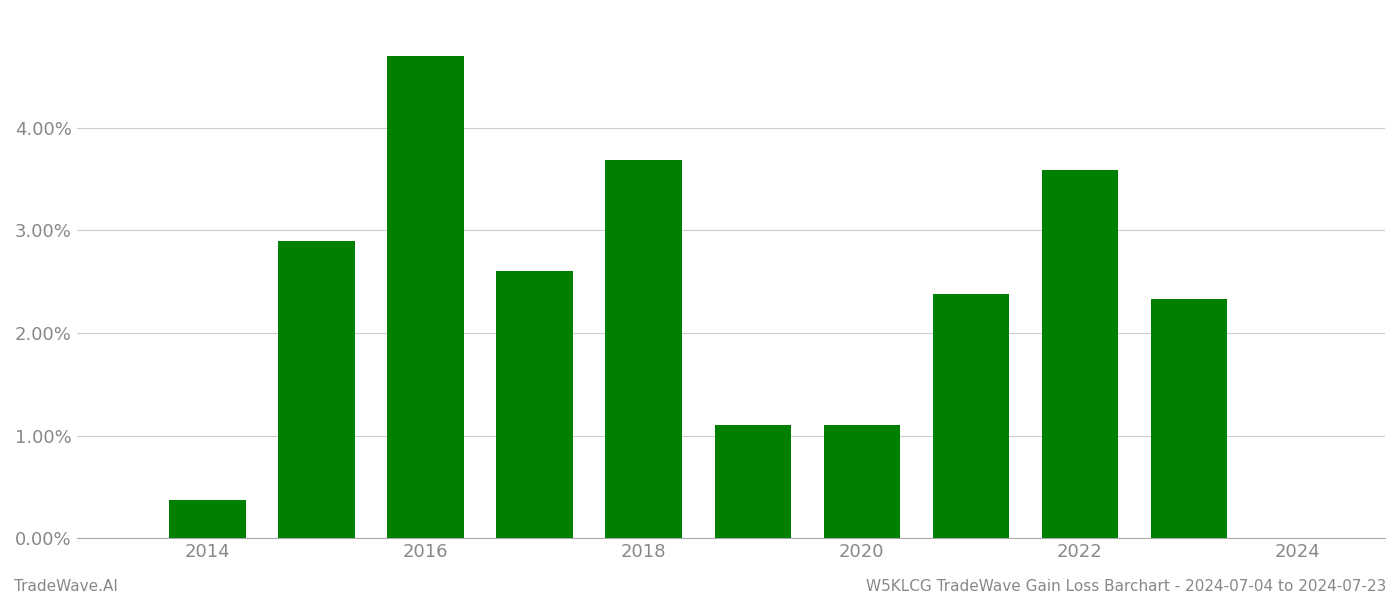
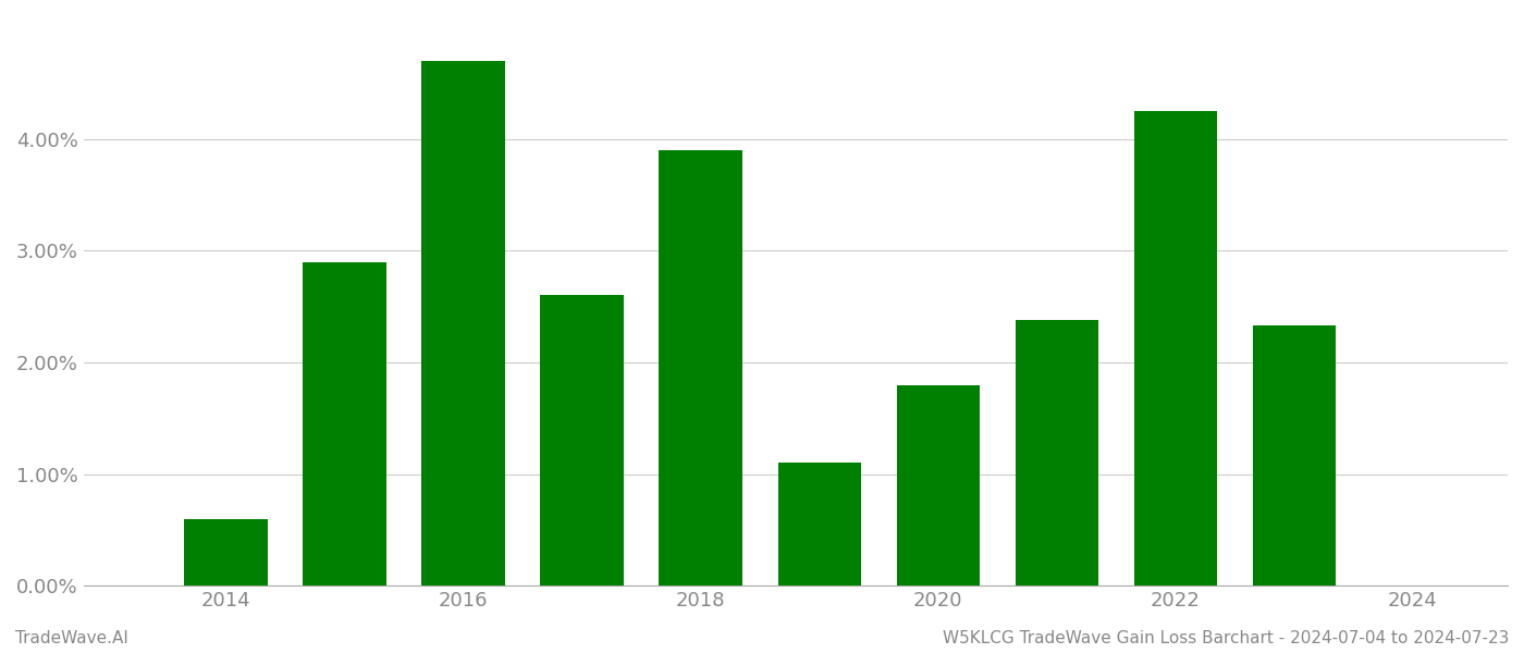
2014: 0.37% -> 0.60%
2018: 3.69% -> 3.90%
2020: 1.10% -> 1.80%
2022: 3.59% -> 4.25%
